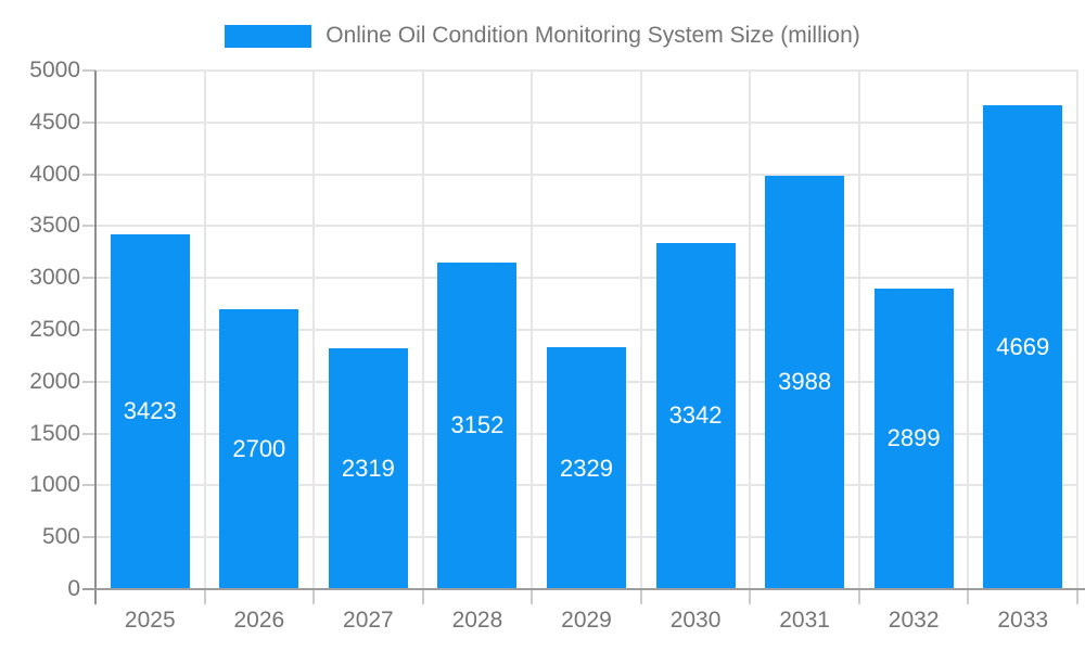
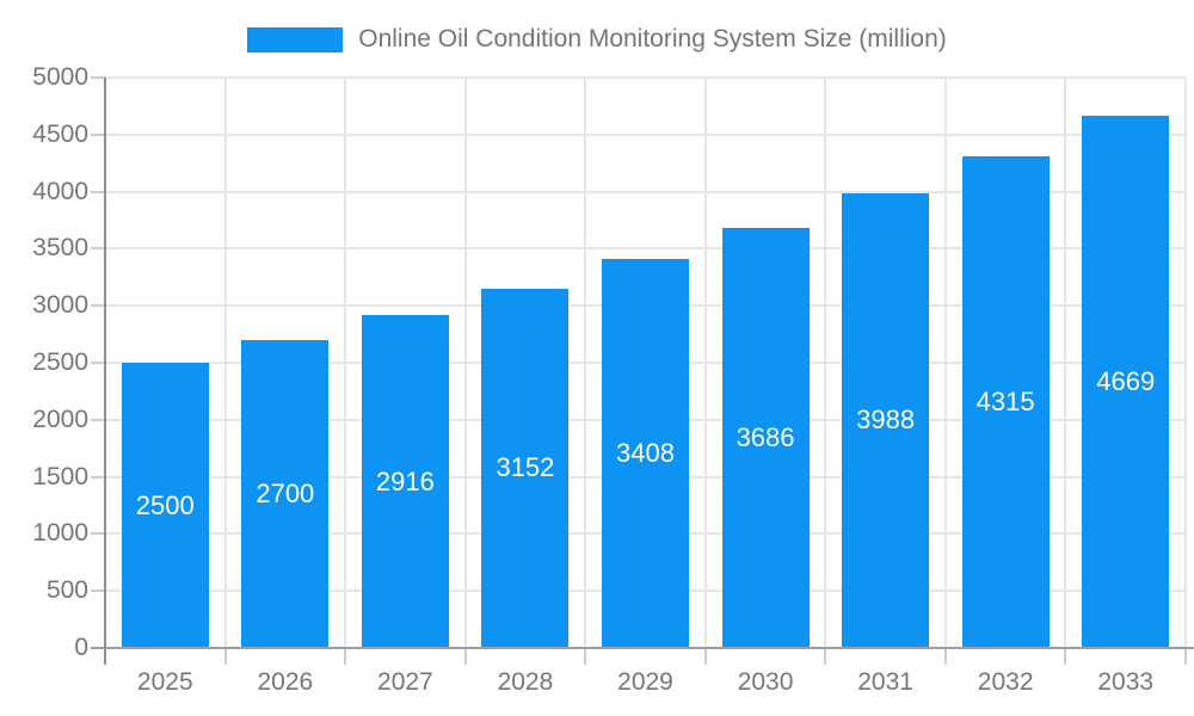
2025: 3423 -> 2500
2027: 2319 -> 2916
2029: 2329 -> 3408
2030: 3342 -> 3686
2032: 2899 -> 4315
